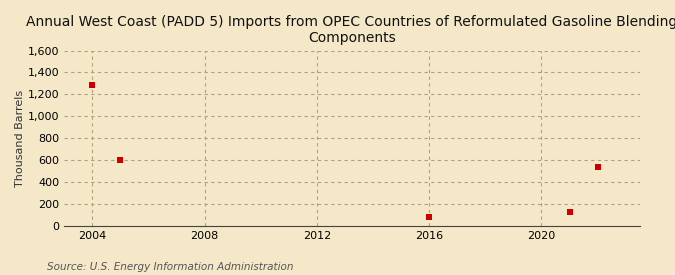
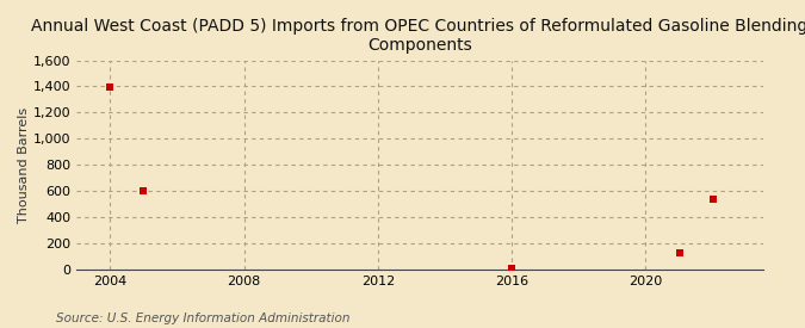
2004: 1,290 -> 1,400
2016: 80 -> 10
